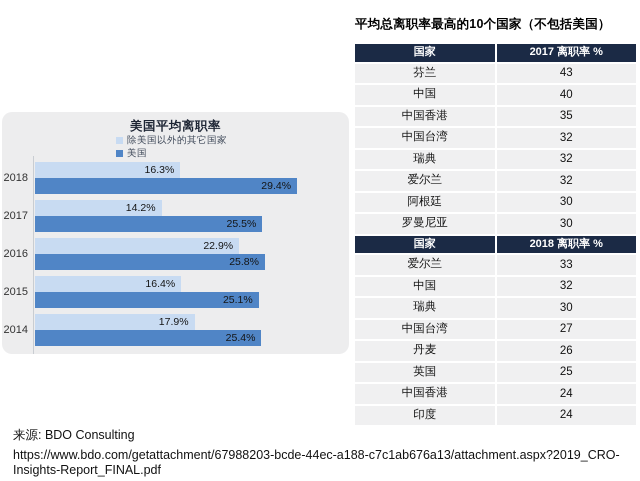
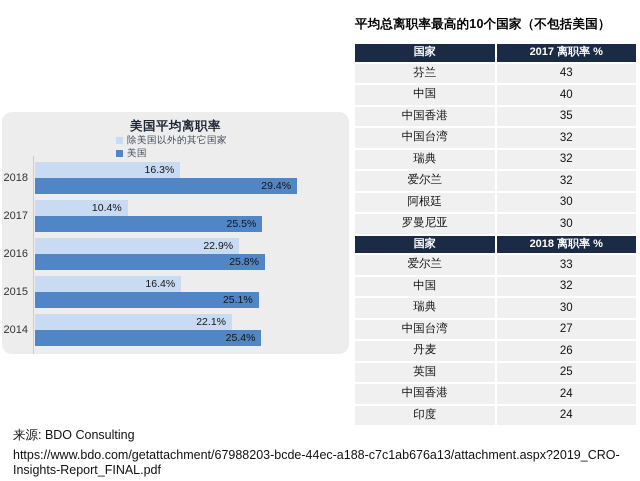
除美国以外的其它国家/2017: 14.2% -> 10.4%
除美国以外的其它国家/2014: 17.9% -> 22.1%
